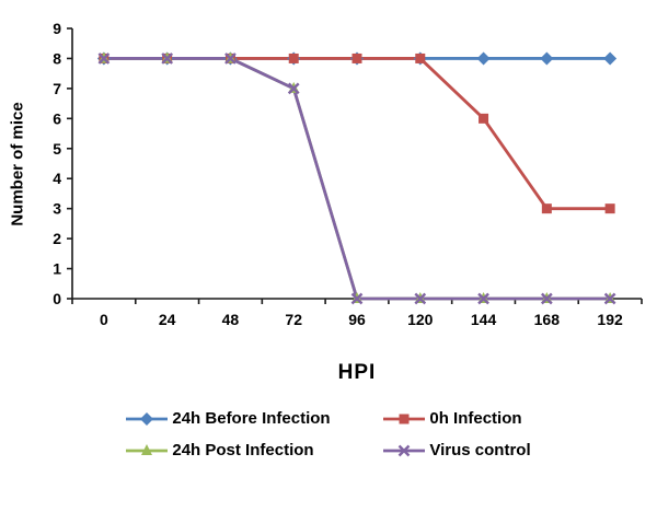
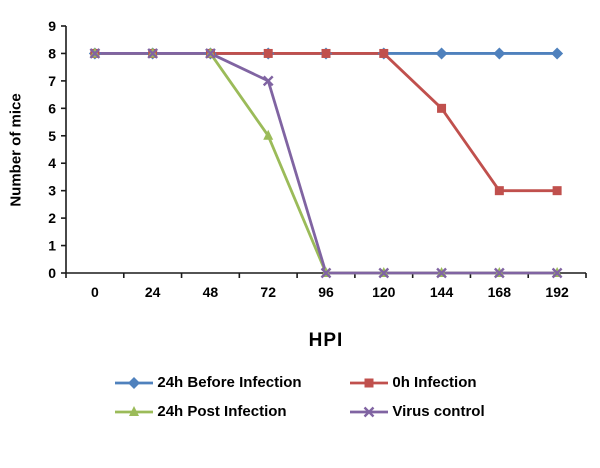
24h Post Infection/72: 7 -> 5
